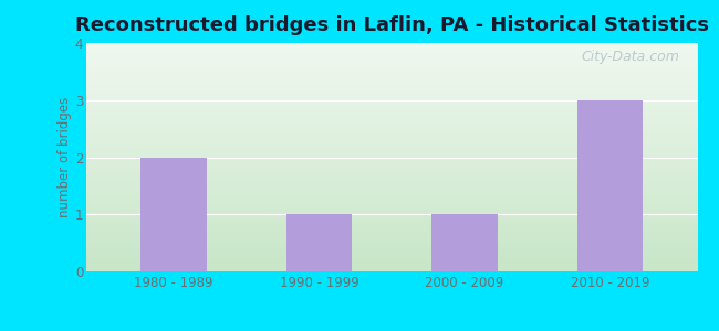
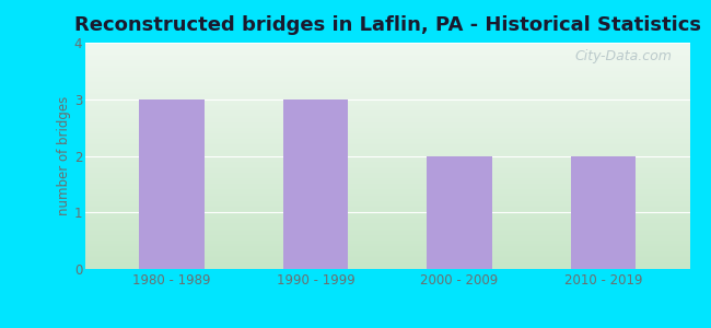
1980 - 1989: 2 -> 3
1990 - 1999: 1 -> 3
2000 - 2009: 1 -> 2
2010 - 2019: 3 -> 2
